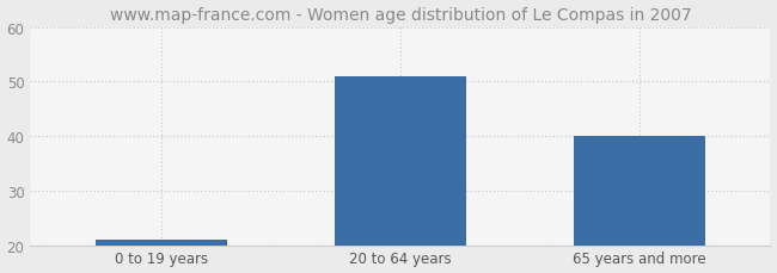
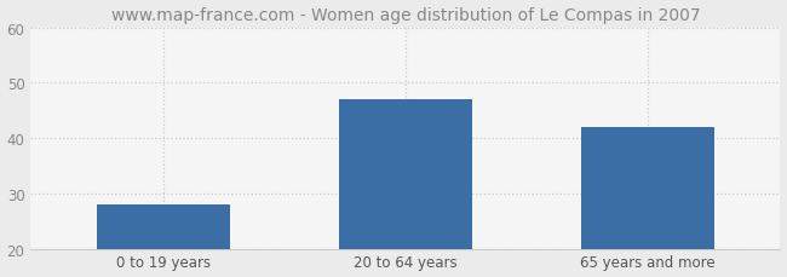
0 to 19 years: 21 -> 28
20 to 64 years: 51 -> 47
65 years and more: 40 -> 42
